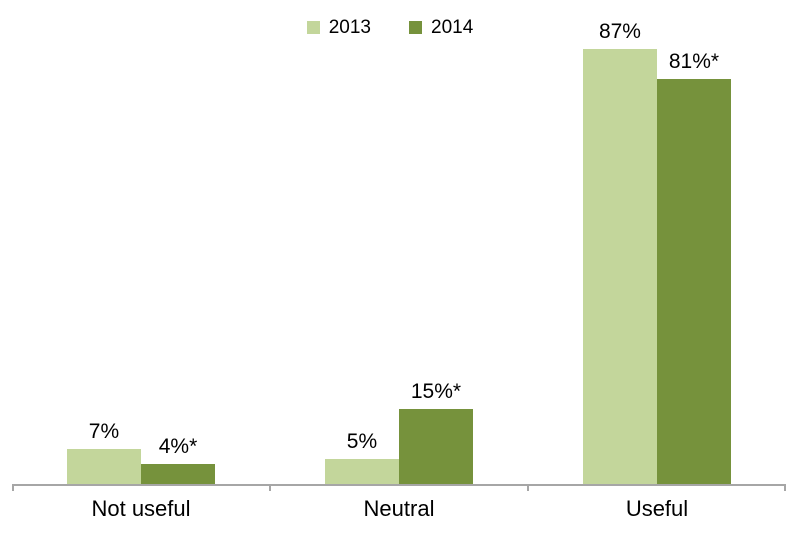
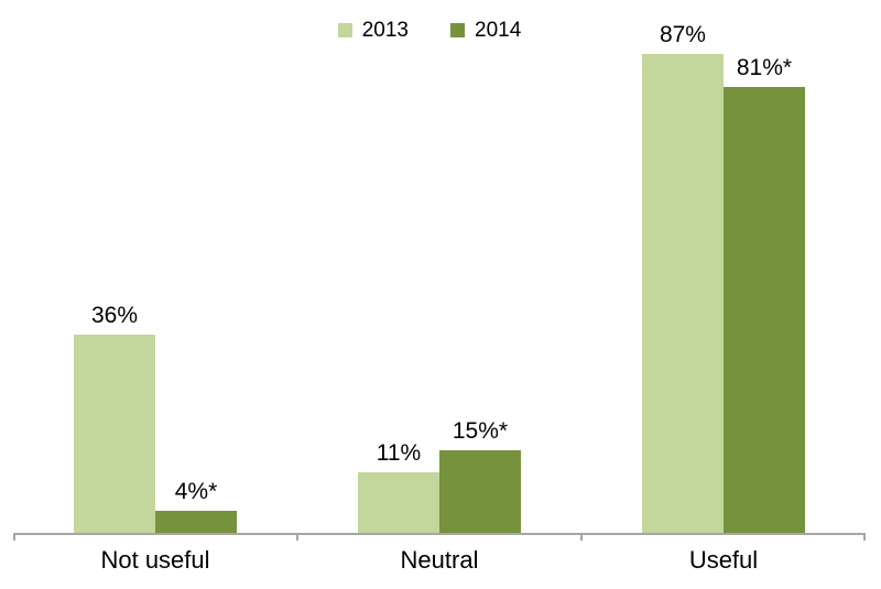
2013/Not useful: 7% -> 36%
2013/Neutral: 5% -> 11%
